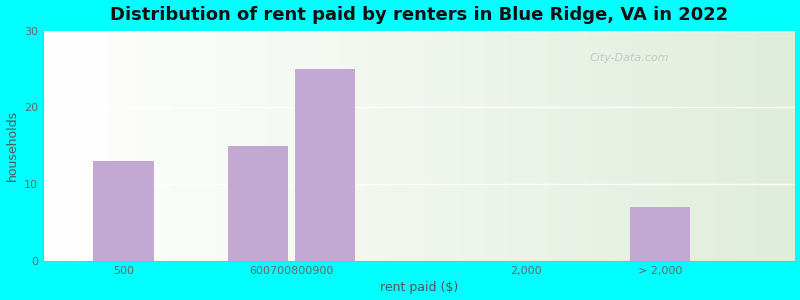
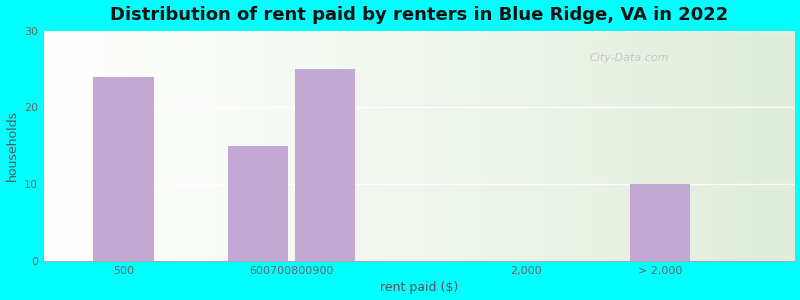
500: 13 -> 24
> 2,000: 7 -> 10
